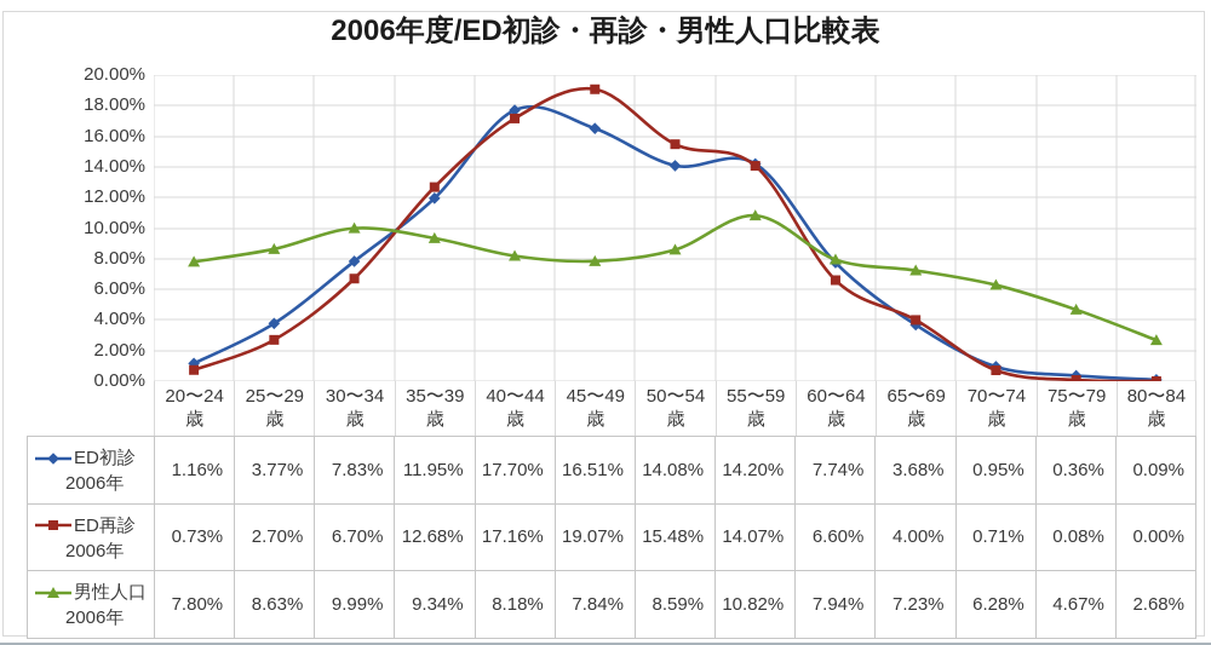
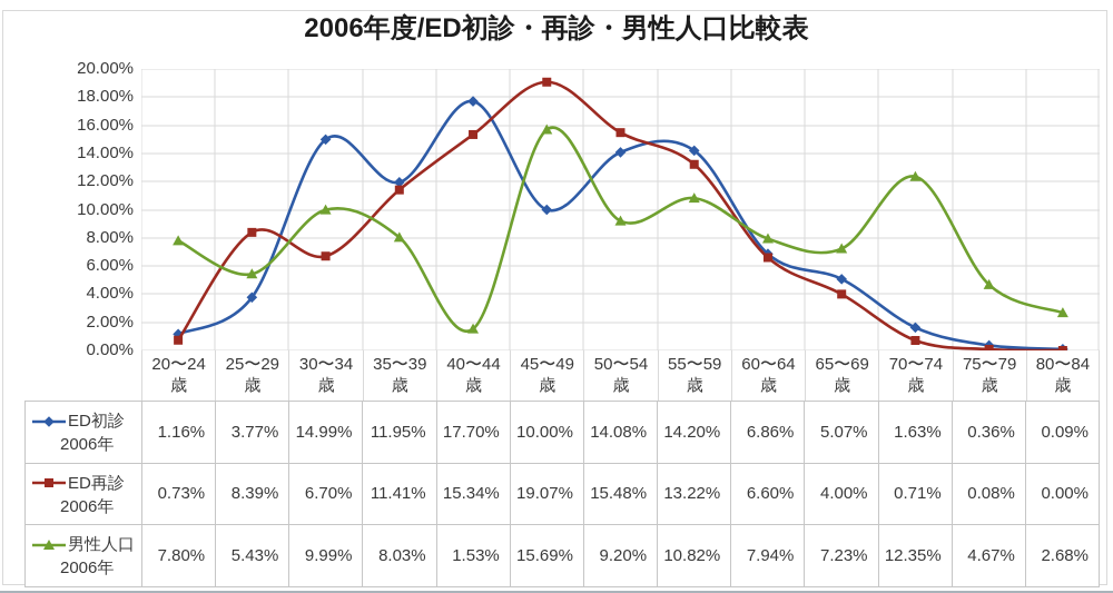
ED再診/25〜29歳: 2.70% -> 8.39%
男性人口/25〜29歳: 8.63% -> 5.43%
ED初診/30〜34歳: 7.83% -> 14.99%
ED再診/35〜39歳: 12.68% -> 11.41%
男性人口/35〜39歳: 9.34% -> 8.03%
ED再診/40〜44歳: 17.16% -> 15.34%
男性人口/40〜44歳: 8.18% -> 1.53%
ED初診/45〜49歳: 16.51% -> 10.00%
男性人口/45〜49歳: 7.84% -> 15.69%
男性人口/50〜54歳: 8.59% -> 9.20%
ED再診/55〜59歳: 14.07% -> 13.22%
ED初診/60〜64歳: 7.74% -> 6.86%
ED初診/65〜69歳: 3.68% -> 5.07%
ED初診/70〜74歳: 0.95% -> 1.63%
男性人口/70〜74歳: 6.28% -> 12.35%
